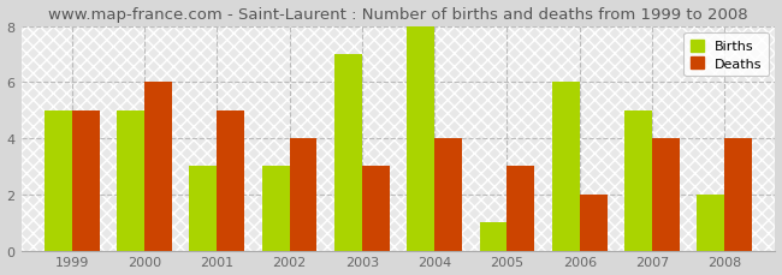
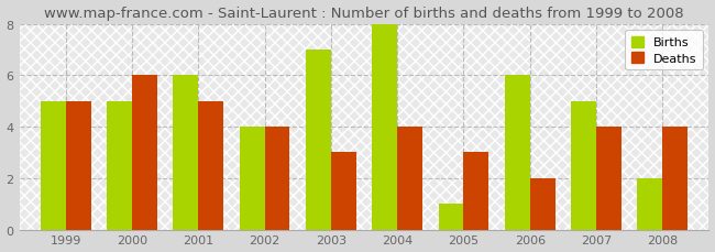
Births/2001: 3 -> 6
Births/2002: 3 -> 4
